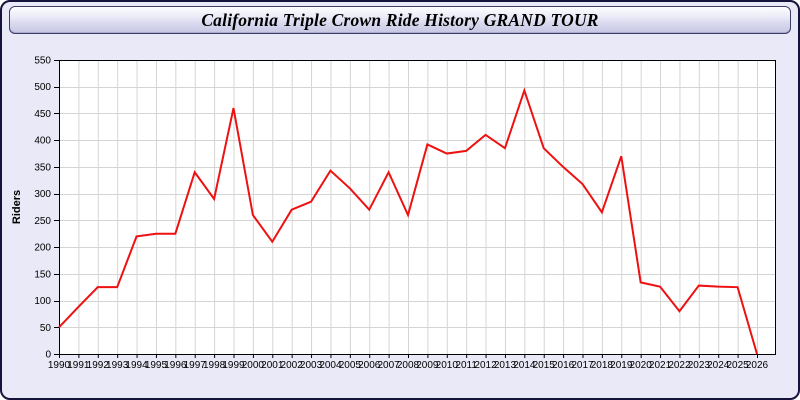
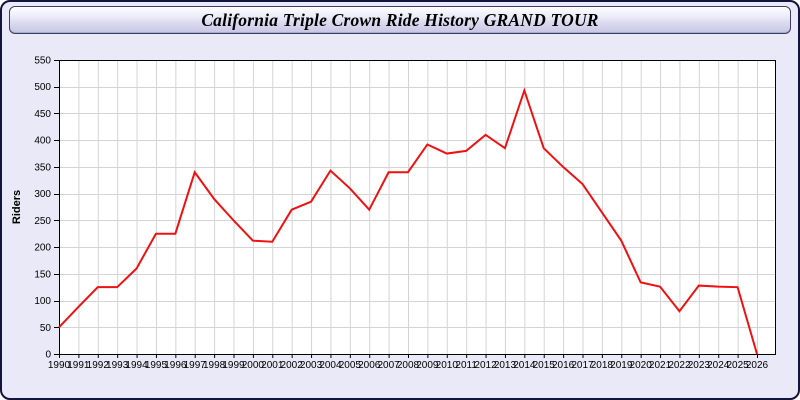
1994: 220 -> 160
1999: 460 -> 250
2000: 260 -> 210
2008: 260 -> 340
2019: 370 -> 210
